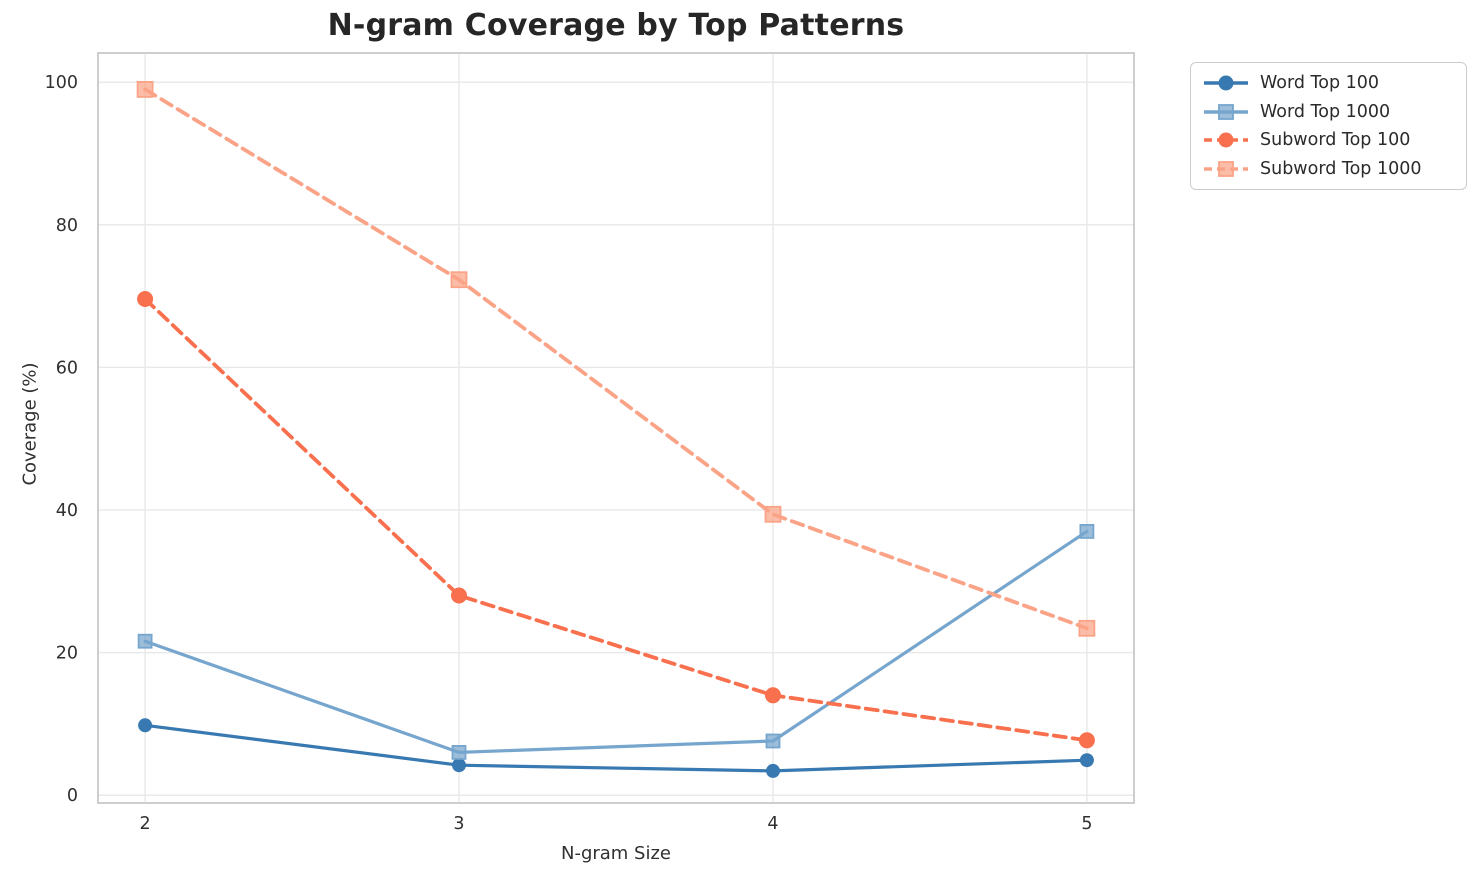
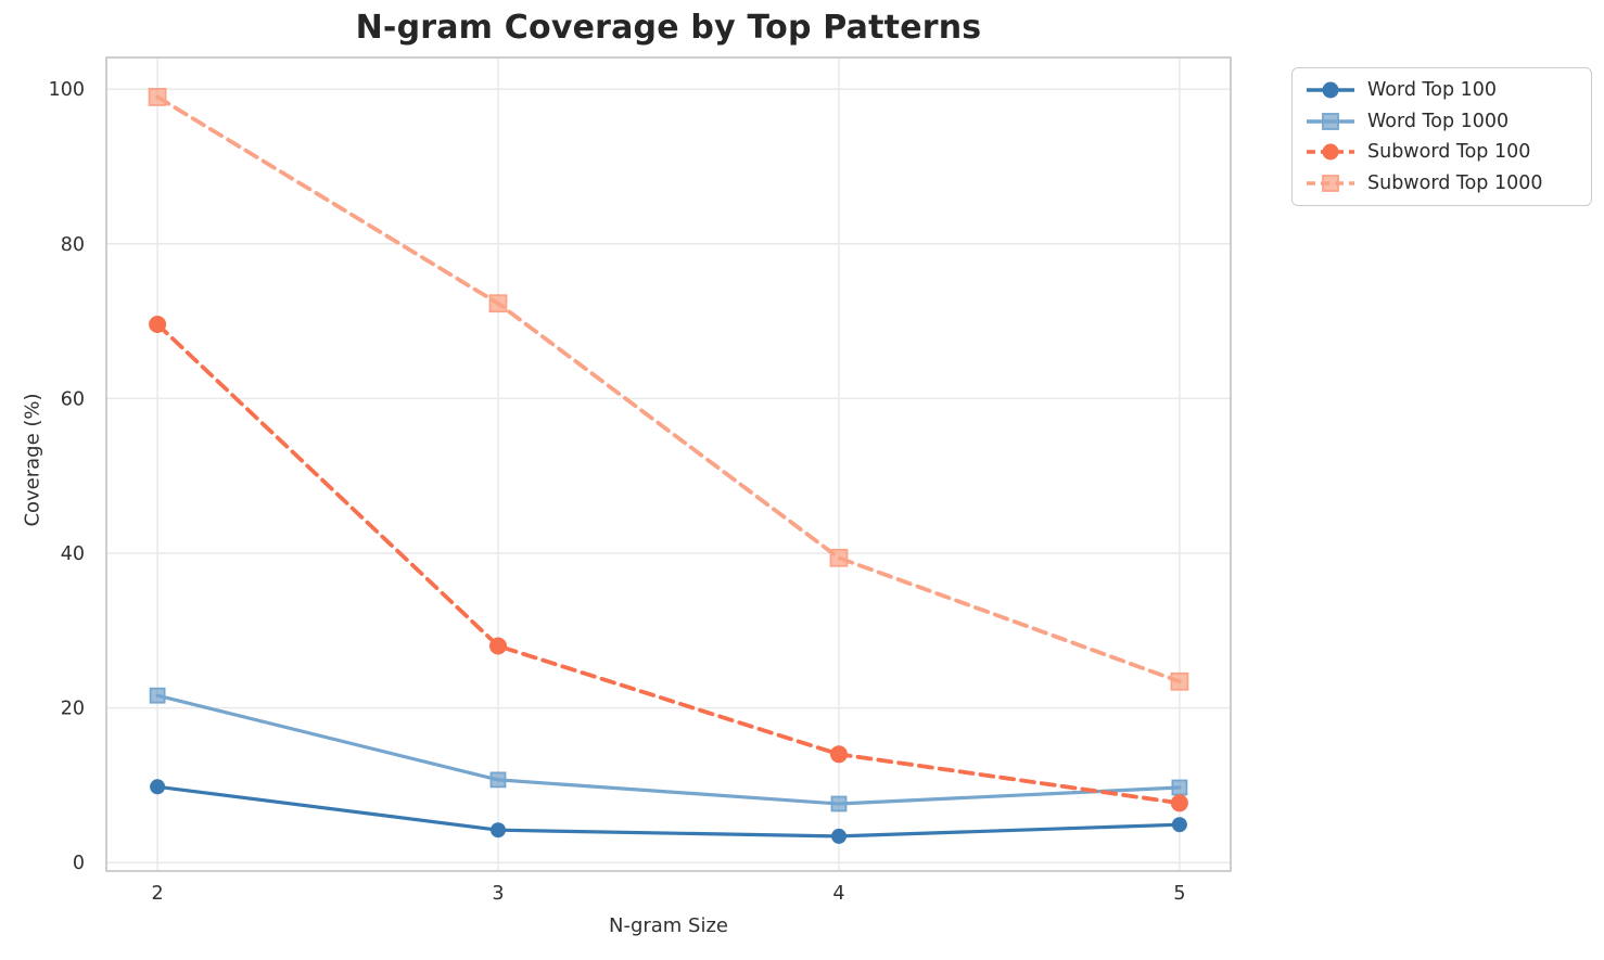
Word Top 1000/3: 6 -> 11
Word Top 1000/5: 37 -> 10
